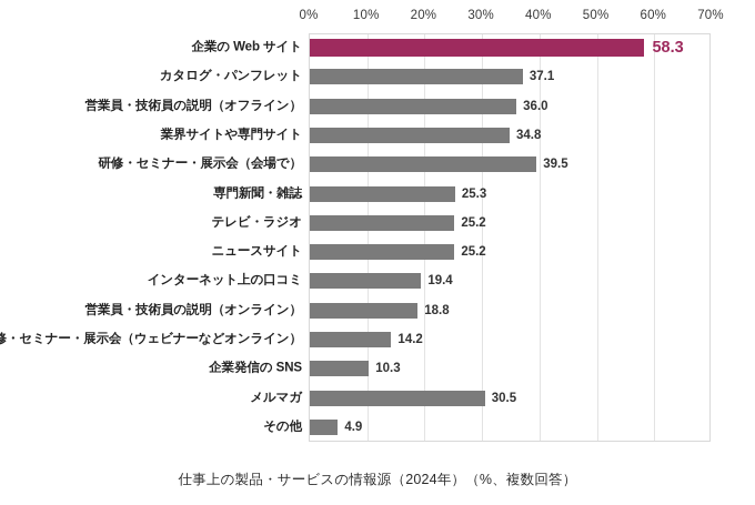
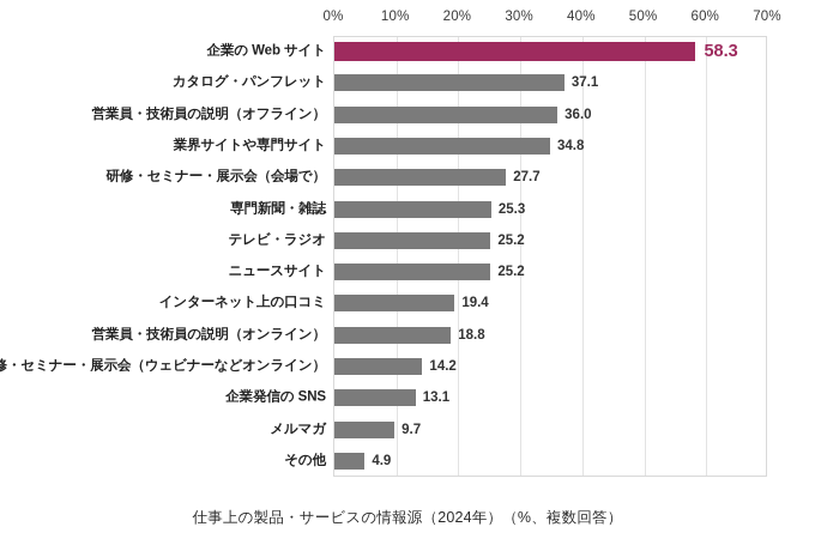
研修・セミナー・展示会（会場で）: 39.5 -> 27.7
企業発信の SNS: 10.3 -> 13.1
メルマガ: 30.5 -> 9.7
